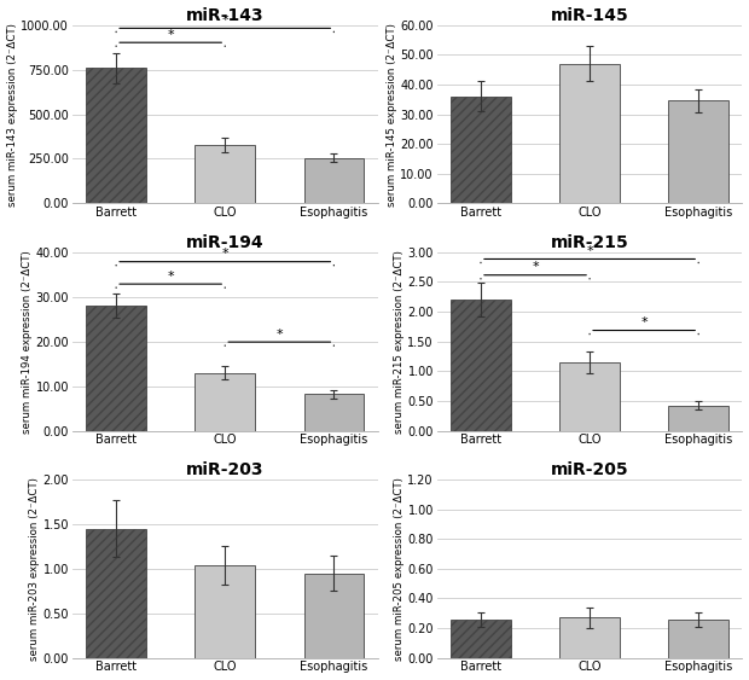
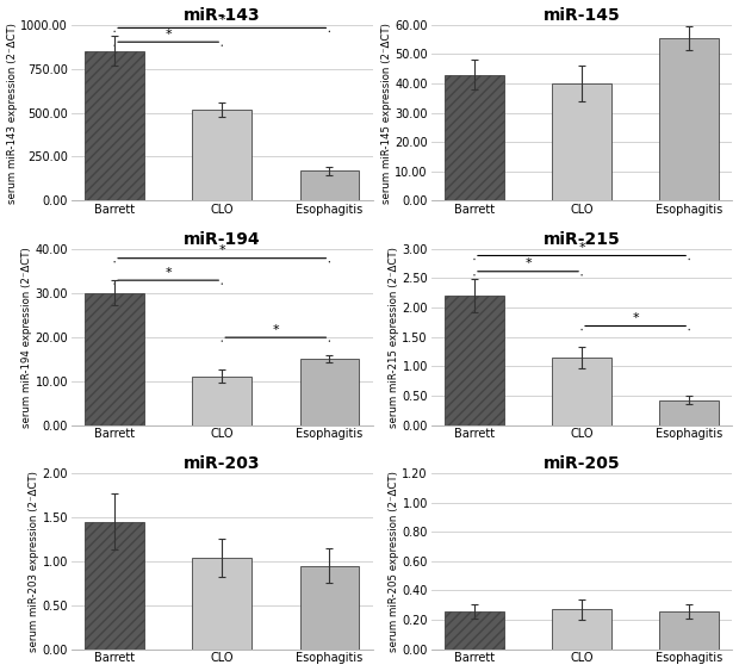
miR-143/Barrett: 760 -> 850
miR-143/CLO: 330 -> 520
miR-143/Esophagitis: 260 -> 170
miR-145/Barrett: 36.0 -> 43.0
miR-145/CLO: 47.0 -> 40.0
miR-145/Esophagitis: 34.5 -> 55.5
miR-194/Barrett: 28.0 -> 30.0
miR-194/CLO: 13.0 -> 11.0
miR-194/Esophagitis: 8.2 -> 15.0
